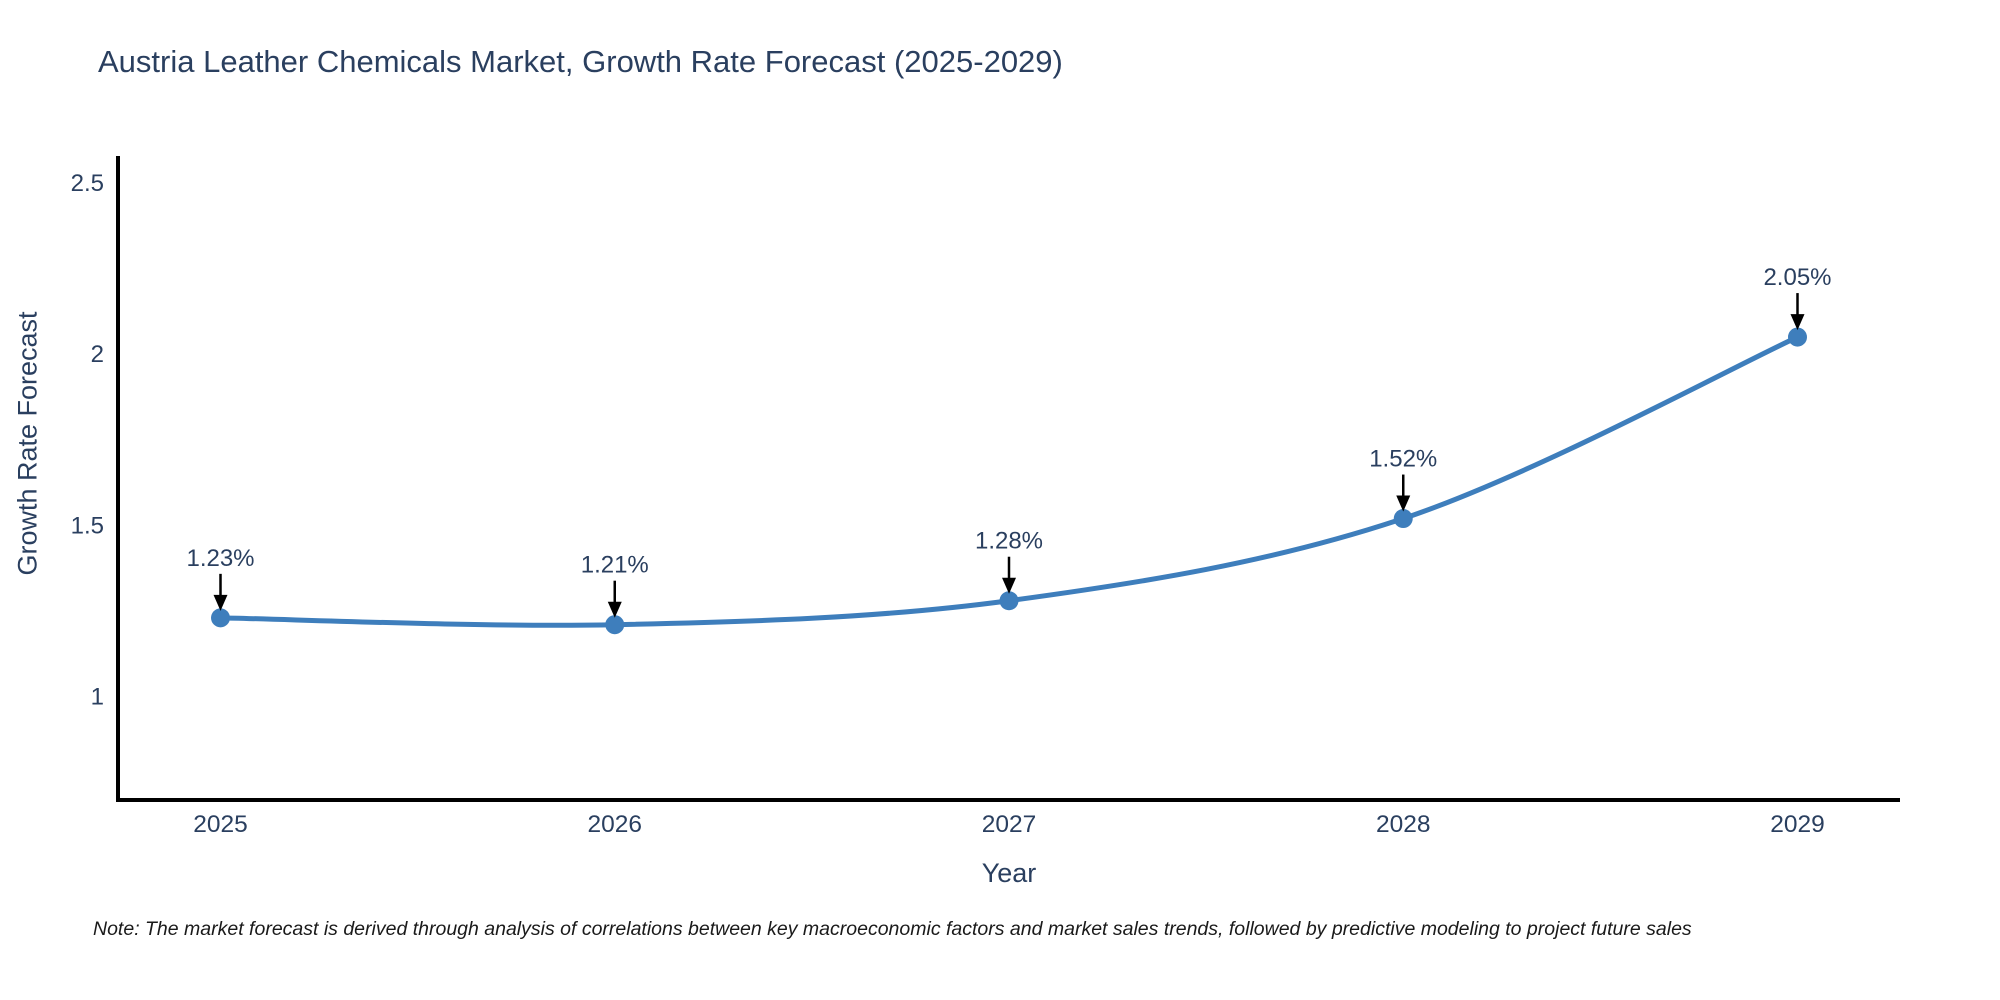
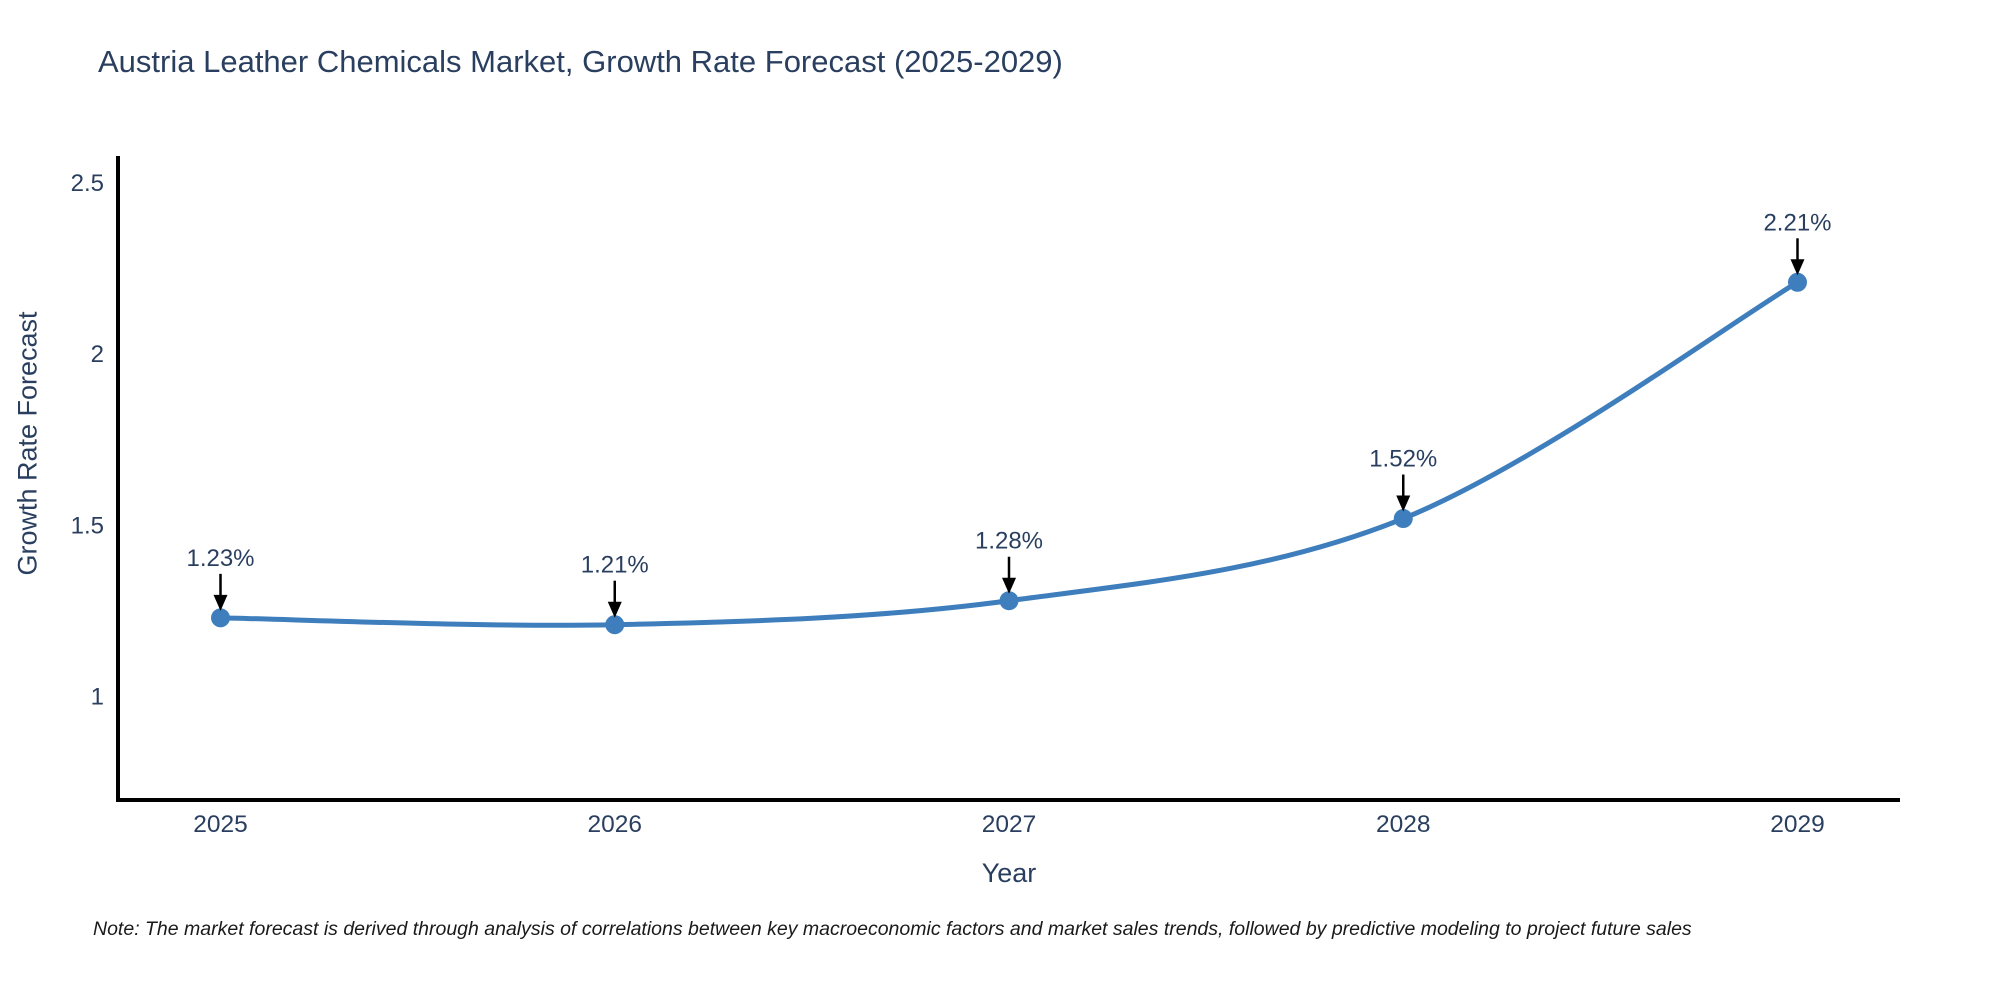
2029: 2.05% -> 2.21%
